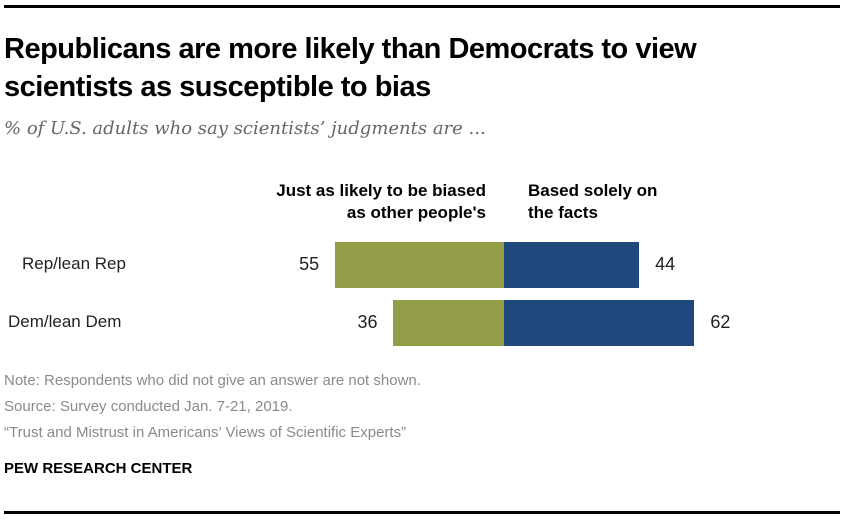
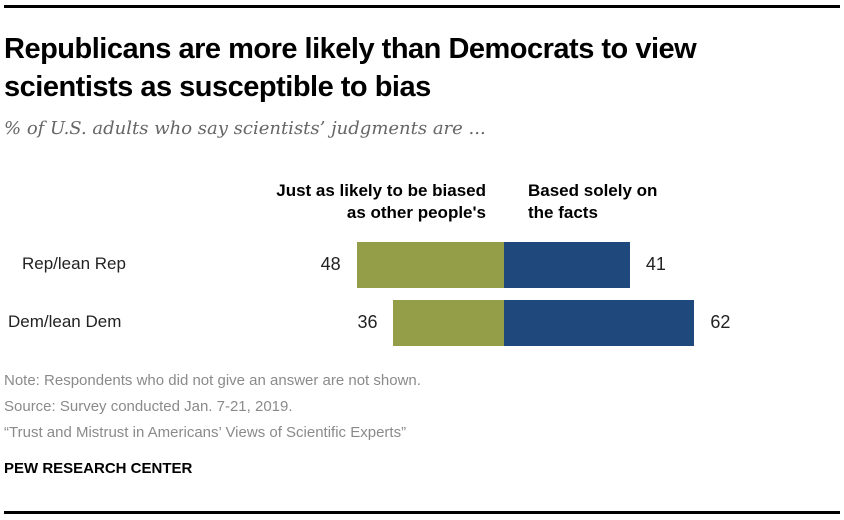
Just as likely to be biased as other people's/Rep/lean Rep: 55 -> 48
Based solely on the facts/Rep/lean Rep: 44 -> 41
